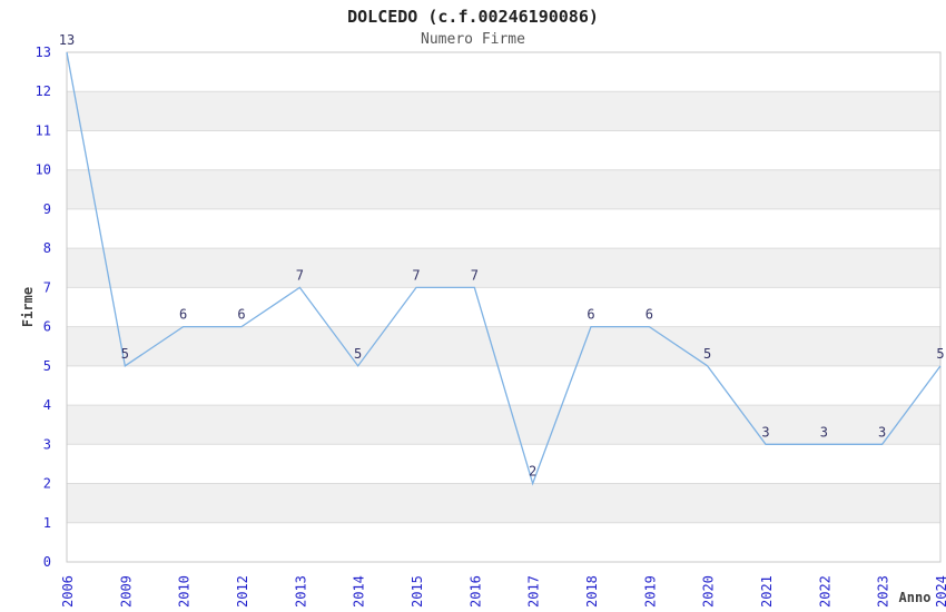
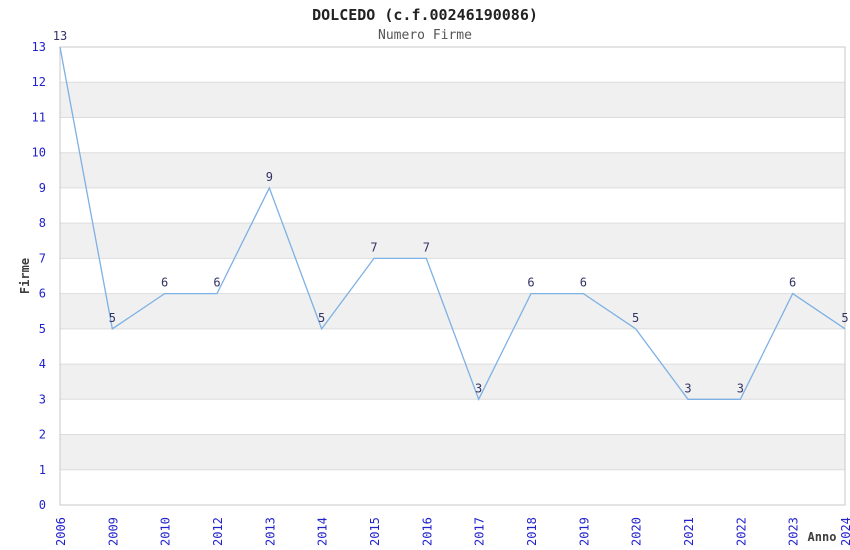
2013: 7 -> 9
2017: 2 -> 3
2023: 3 -> 6
